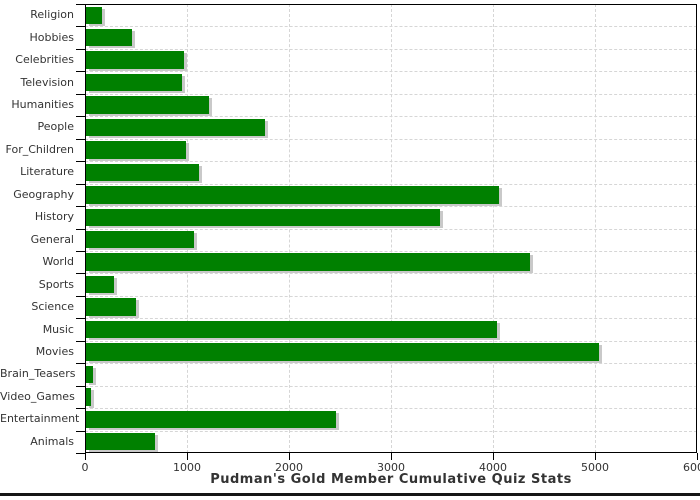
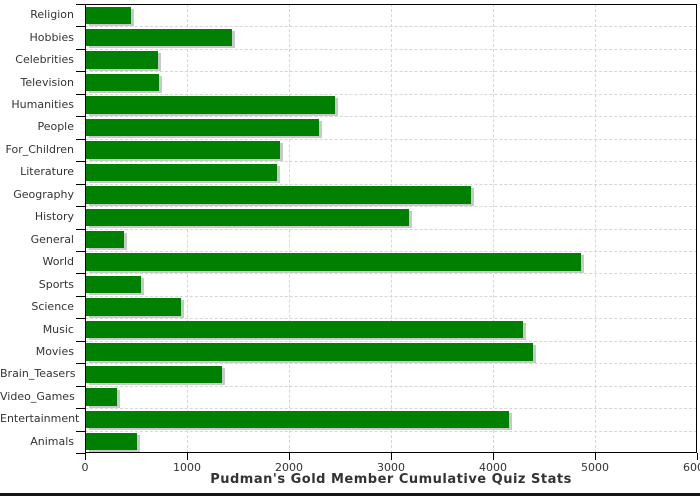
Religion: 170 -> 450
Hobbies: 460 -> 1440
Celebrities: 970 -> 720
Television: 950 -> 730
Humanities: 1220 -> 2450
People: 1760 -> 2290
For_Children: 990 -> 1910
Literature: 1120 -> 1880
Geography: 4060 -> 3780
History: 3480 -> 3180
General: 1070 -> 380
World: 4360 -> 4860
Sports: 280 -> 550
Science: 500 -> 940
Music: 4040 -> 4290
Movies: 5040 -> 4390
Brain_Teasers: 80 -> 1340
Video_Games: 60 -> 310
Entertainment: 2460 -> 4160
Animals: 690 -> 510
